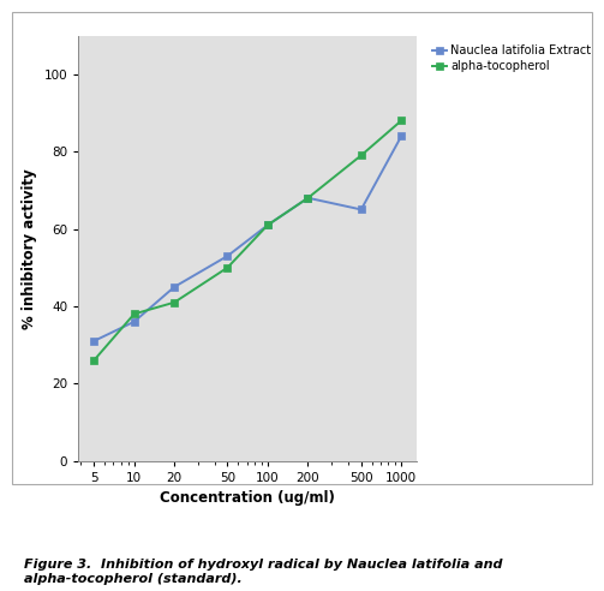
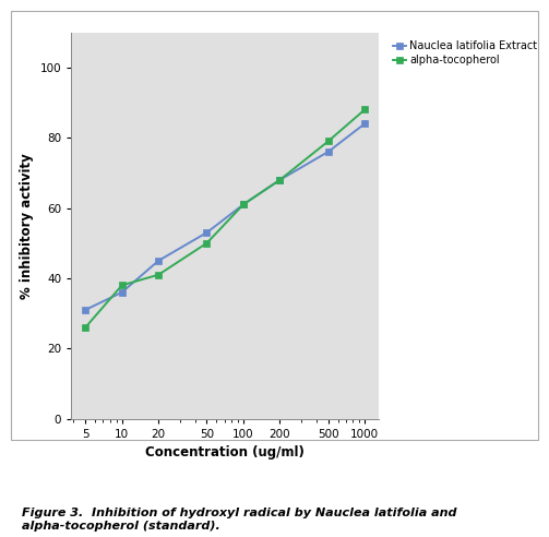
Nauclea latifolia Extract/500: 65 -> 76
